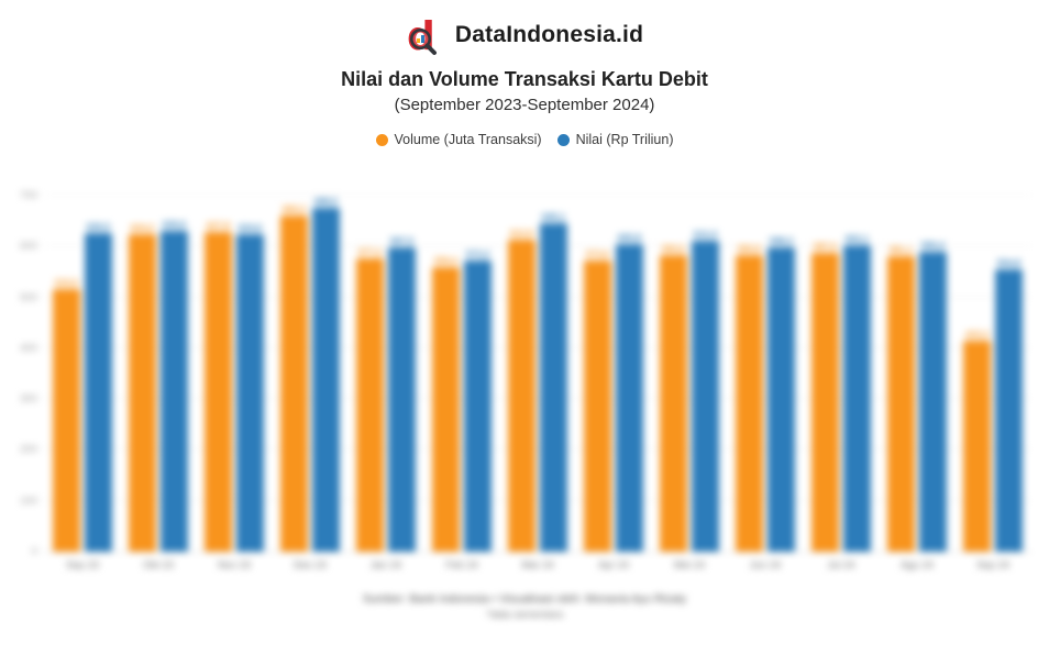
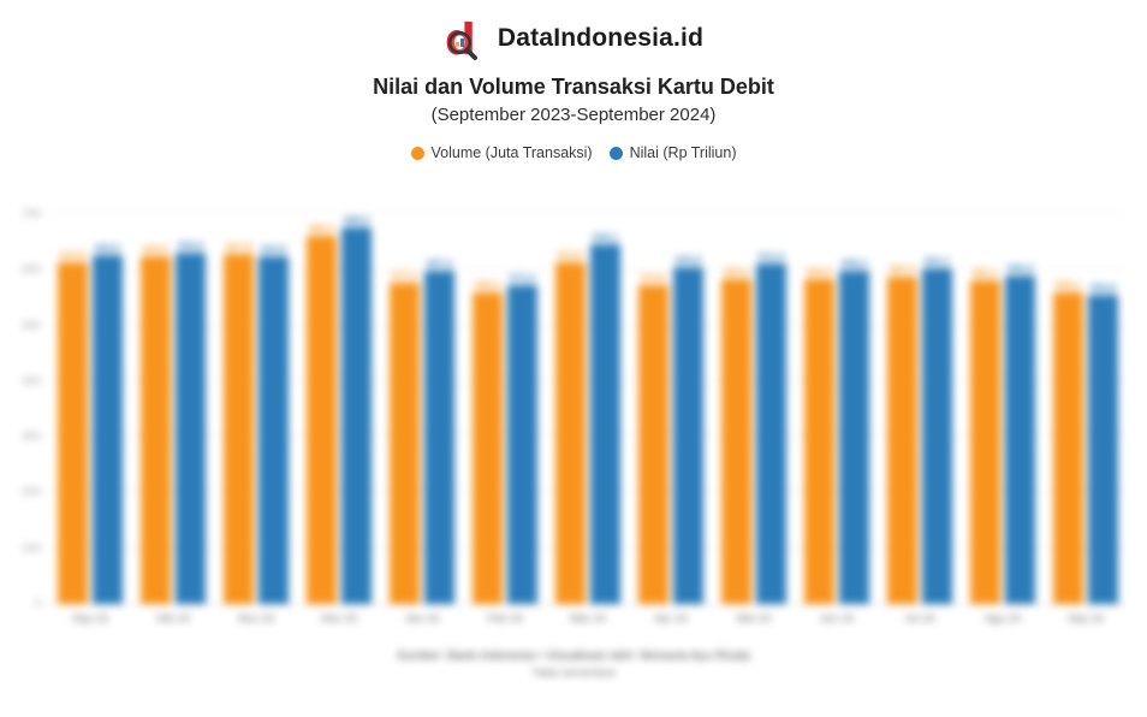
Volume (Juta Transaksi)/Sep 23: 515,5 -> 613,8
Volume (Juta Transaksi)/Sep 24: 415,3 -> 559,1
